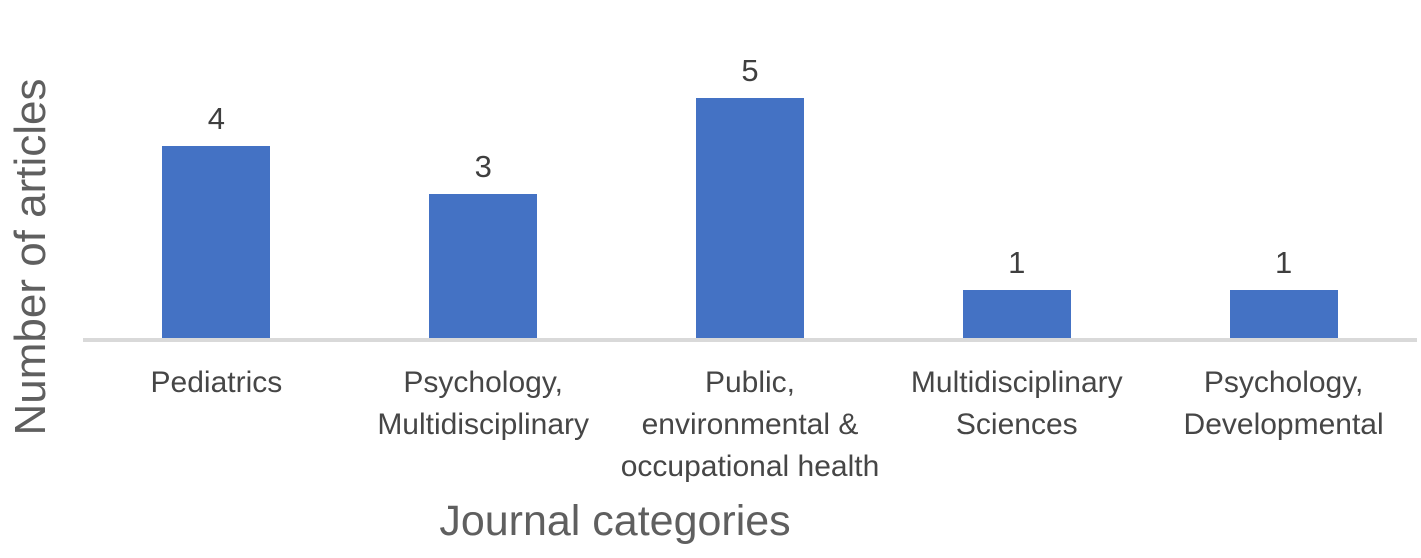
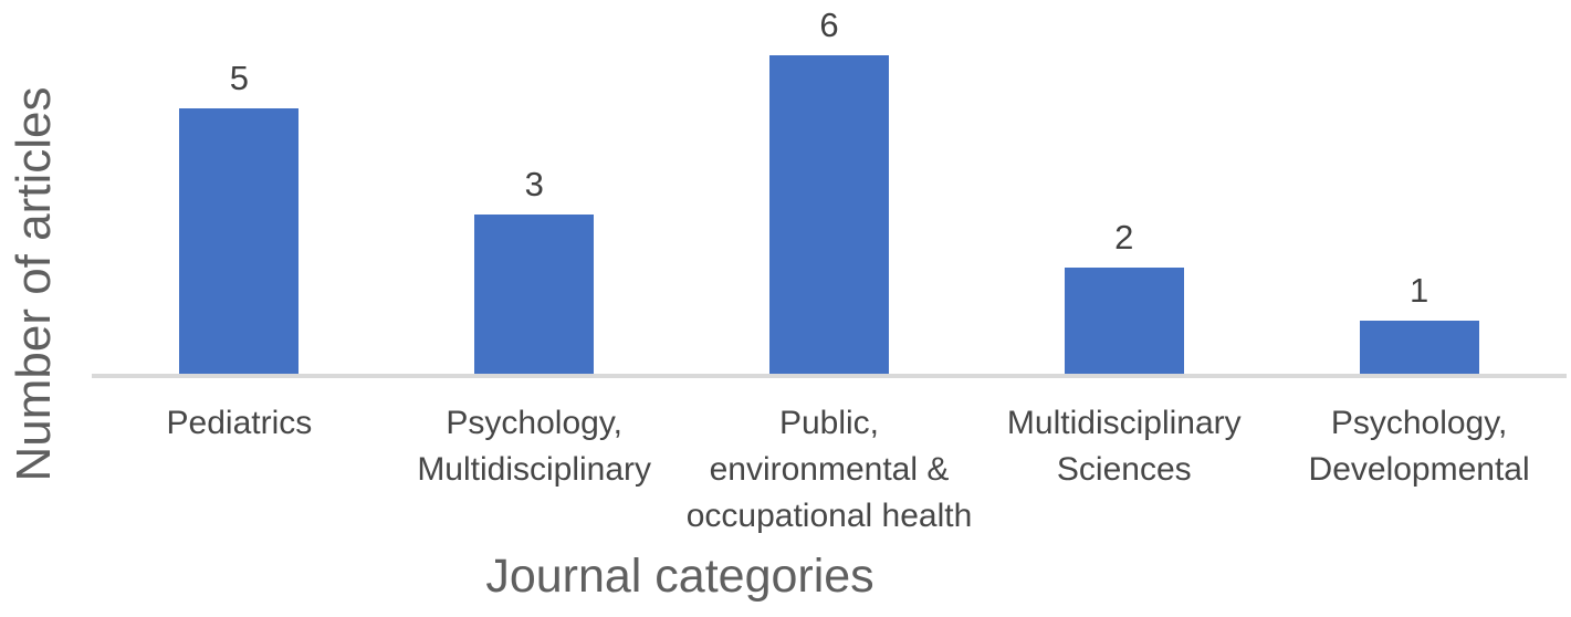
Pediatrics: 4 -> 5
Public, environmental & occupational health: 5 -> 6
Multidisciplinary Sciences: 1 -> 2
